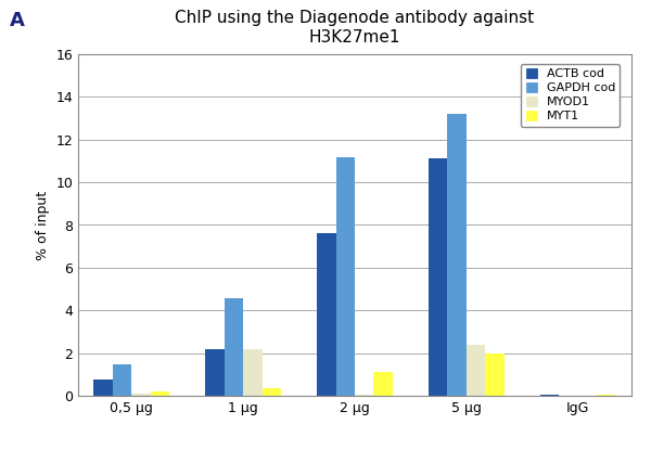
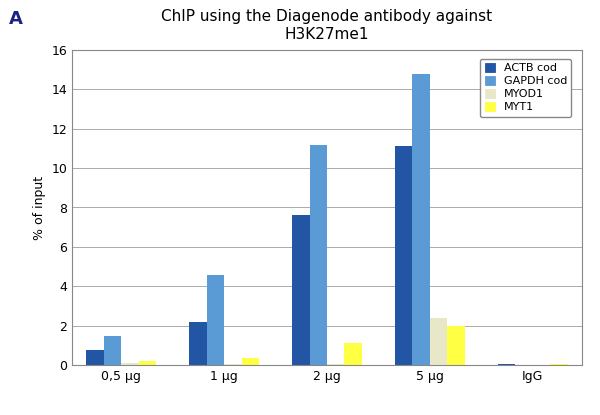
MYOD1/1 μg: 2.2 -> 0.1
GAPDH cod/5 μg: 13.2 -> 14.8
